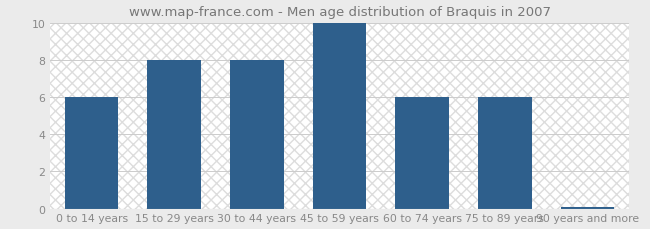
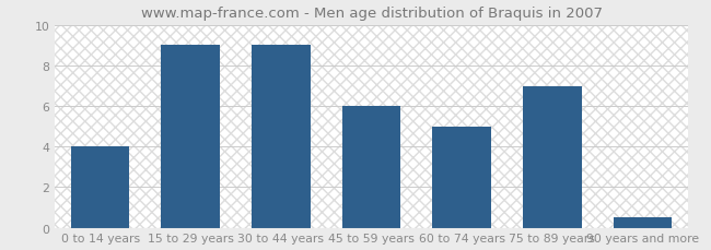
0 to 14 years: 6.0 -> 4.0
15 to 29 years: 8.0 -> 9.0
30 to 44 years: 8.0 -> 9.0
45 to 59 years: 10.0 -> 6.0
60 to 74 years: 6.0 -> 5.0
75 to 89 years: 6.0 -> 7.0
90 years and more: 0.1 -> 0.5
